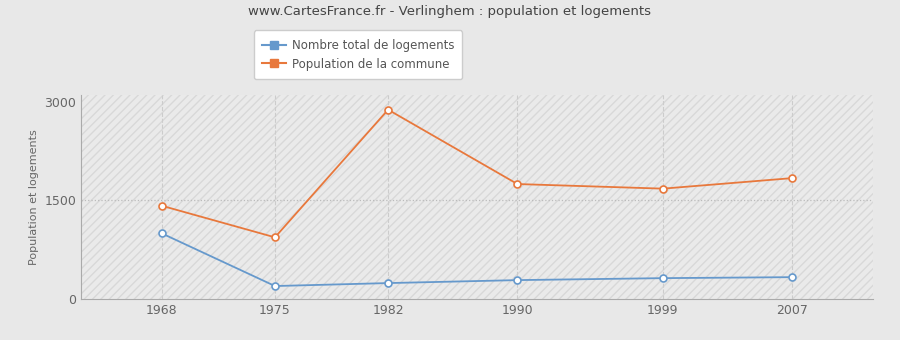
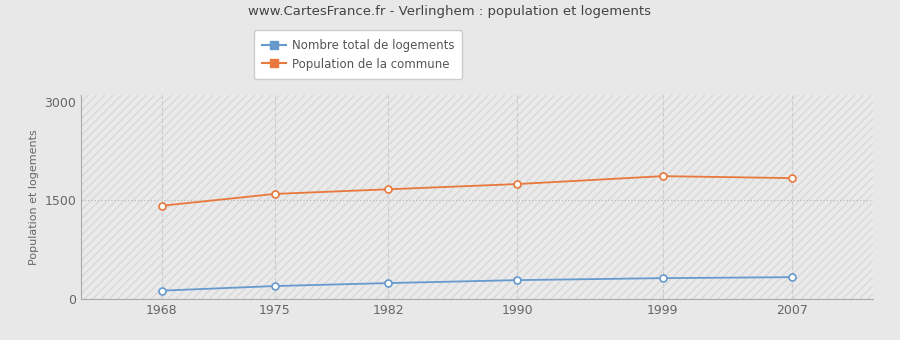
Nombre total de logements/1968: 1000 -> 130
Population de la commune/1975: 940 -> 1600
Population de la commune/1982: 2880 -> 1670
Population de la commune/1999: 1680 -> 1870
